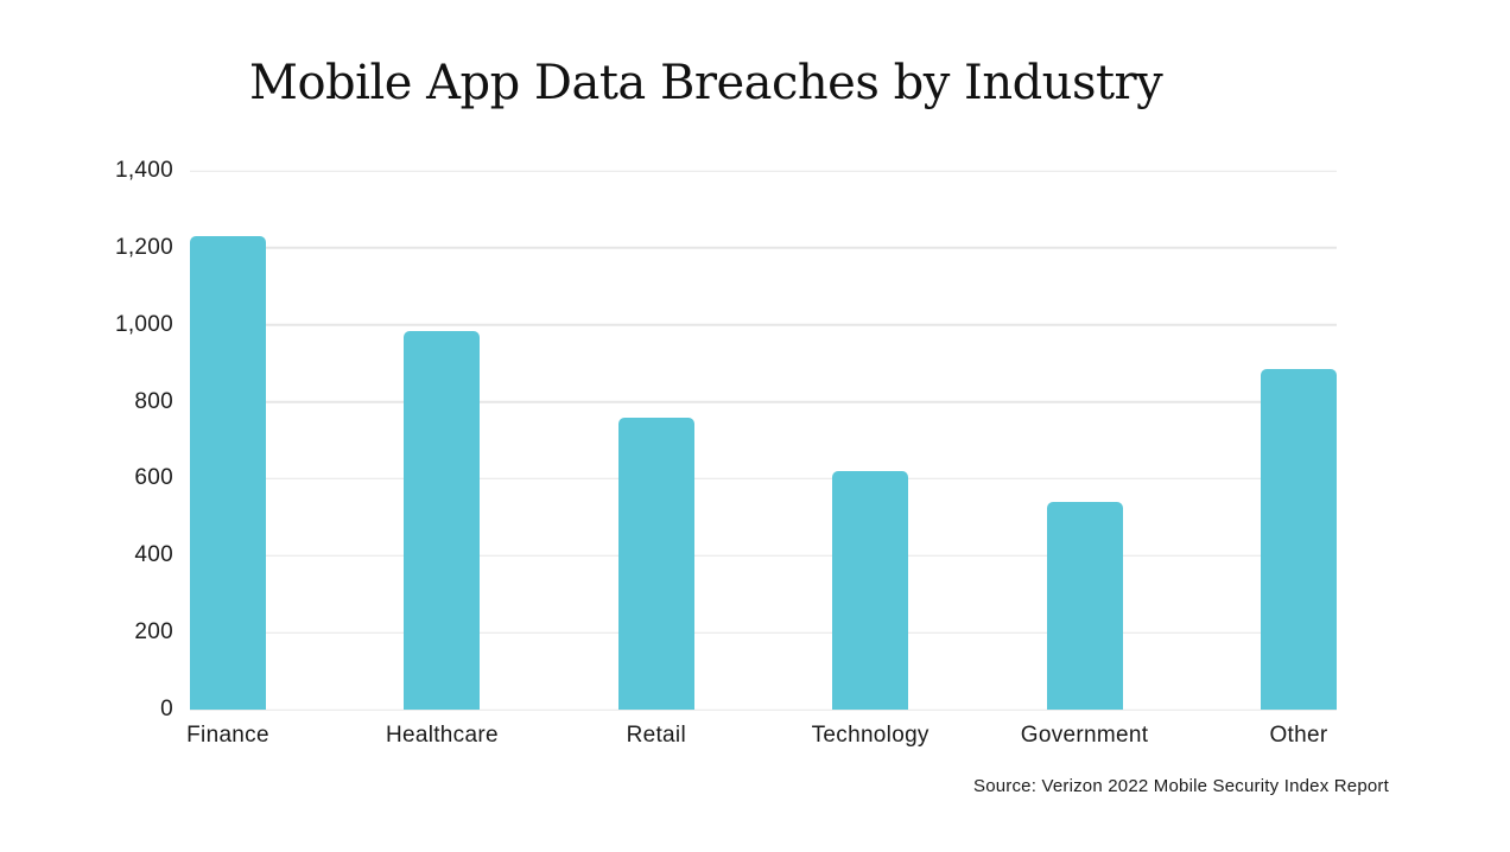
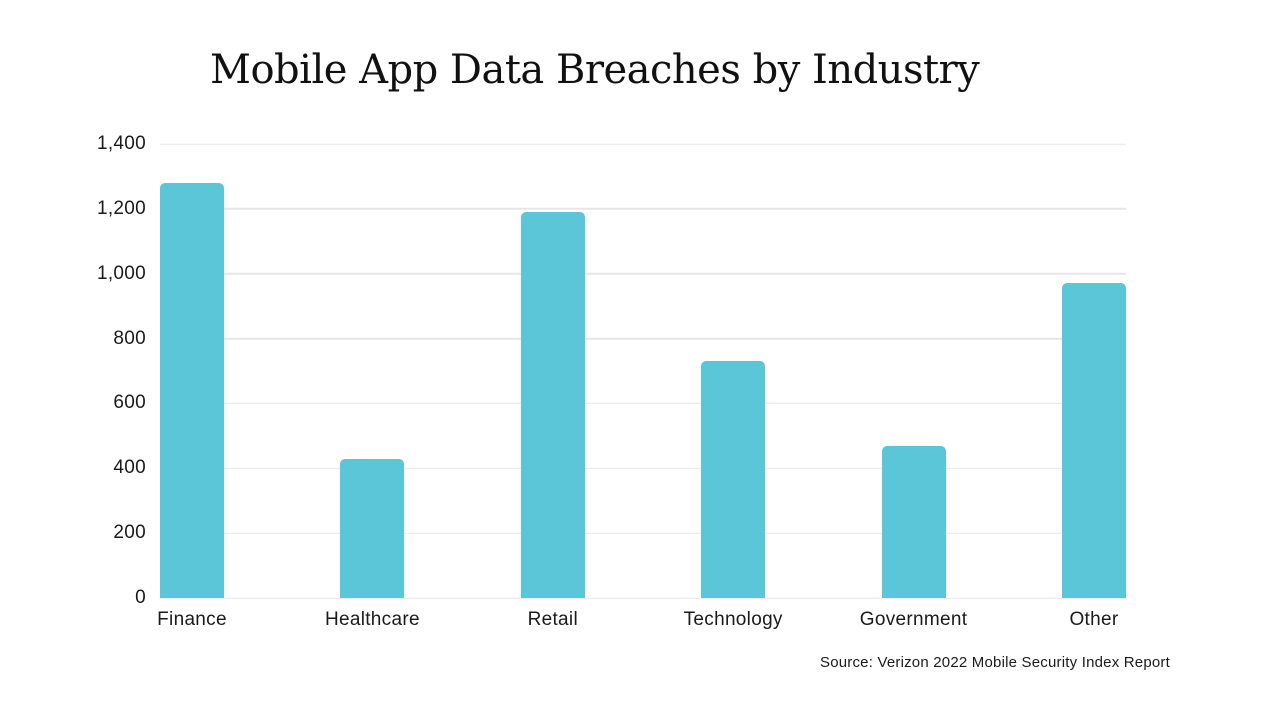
Finance: 1230 -> 1280
Healthcare: 980 -> 430
Retail: 760 -> 1190
Technology: 620 -> 730
Government: 540 -> 470
Other: 880 -> 970
